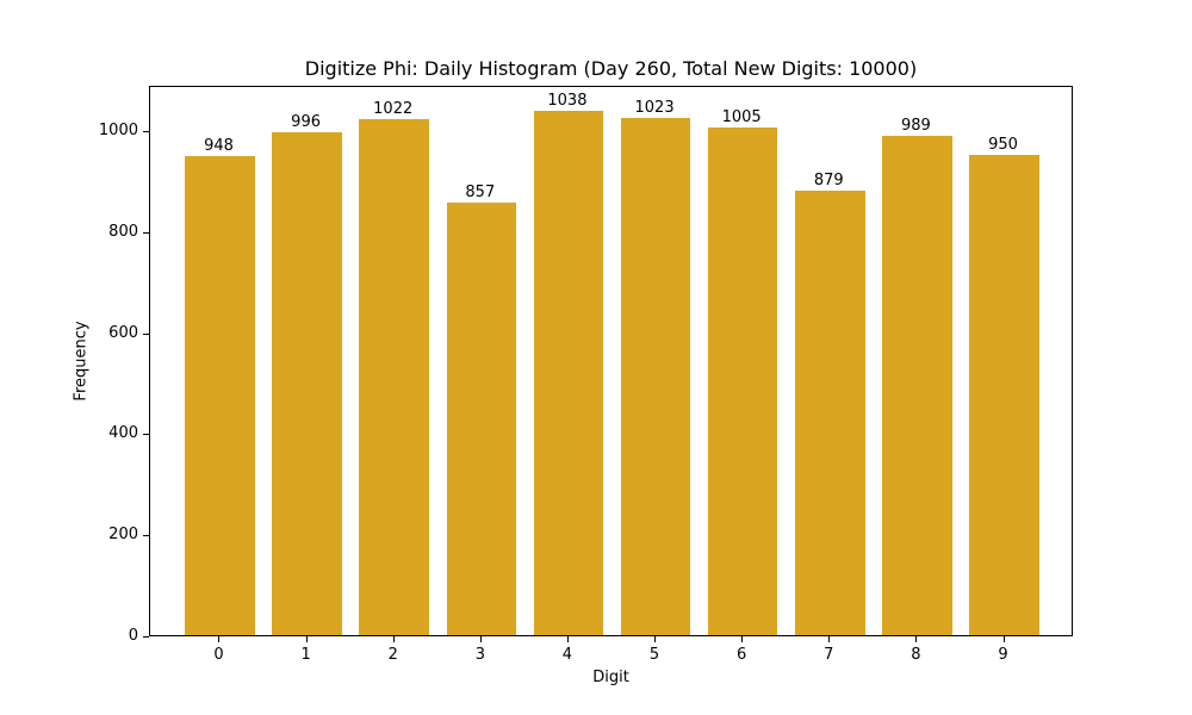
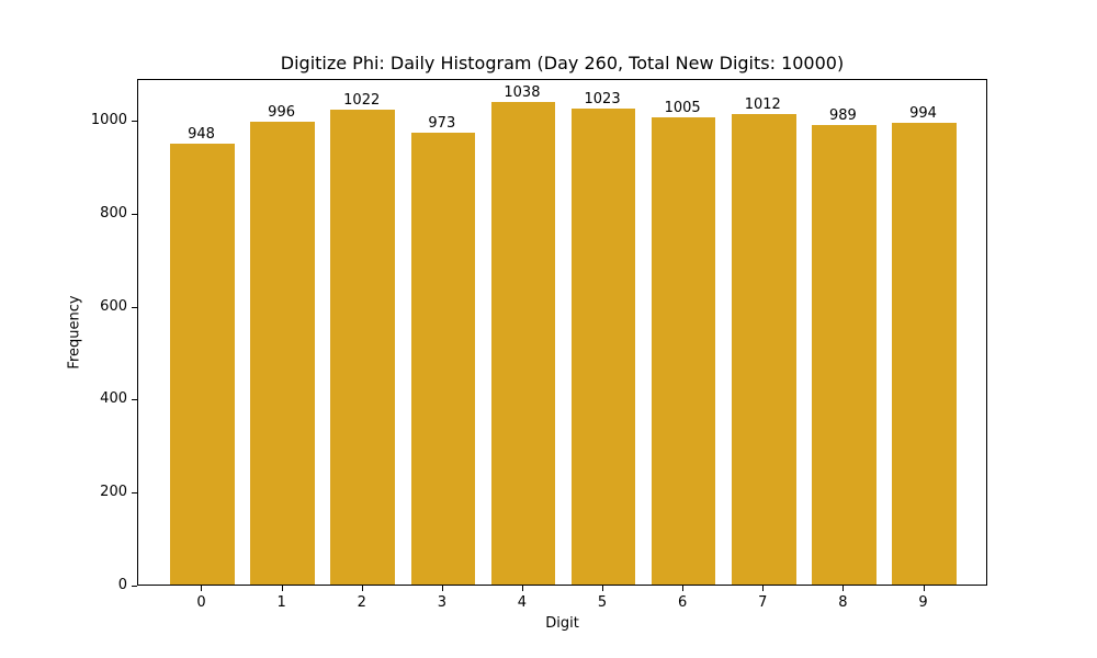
3: 857 -> 973
7: 879 -> 1012
9: 950 -> 994
